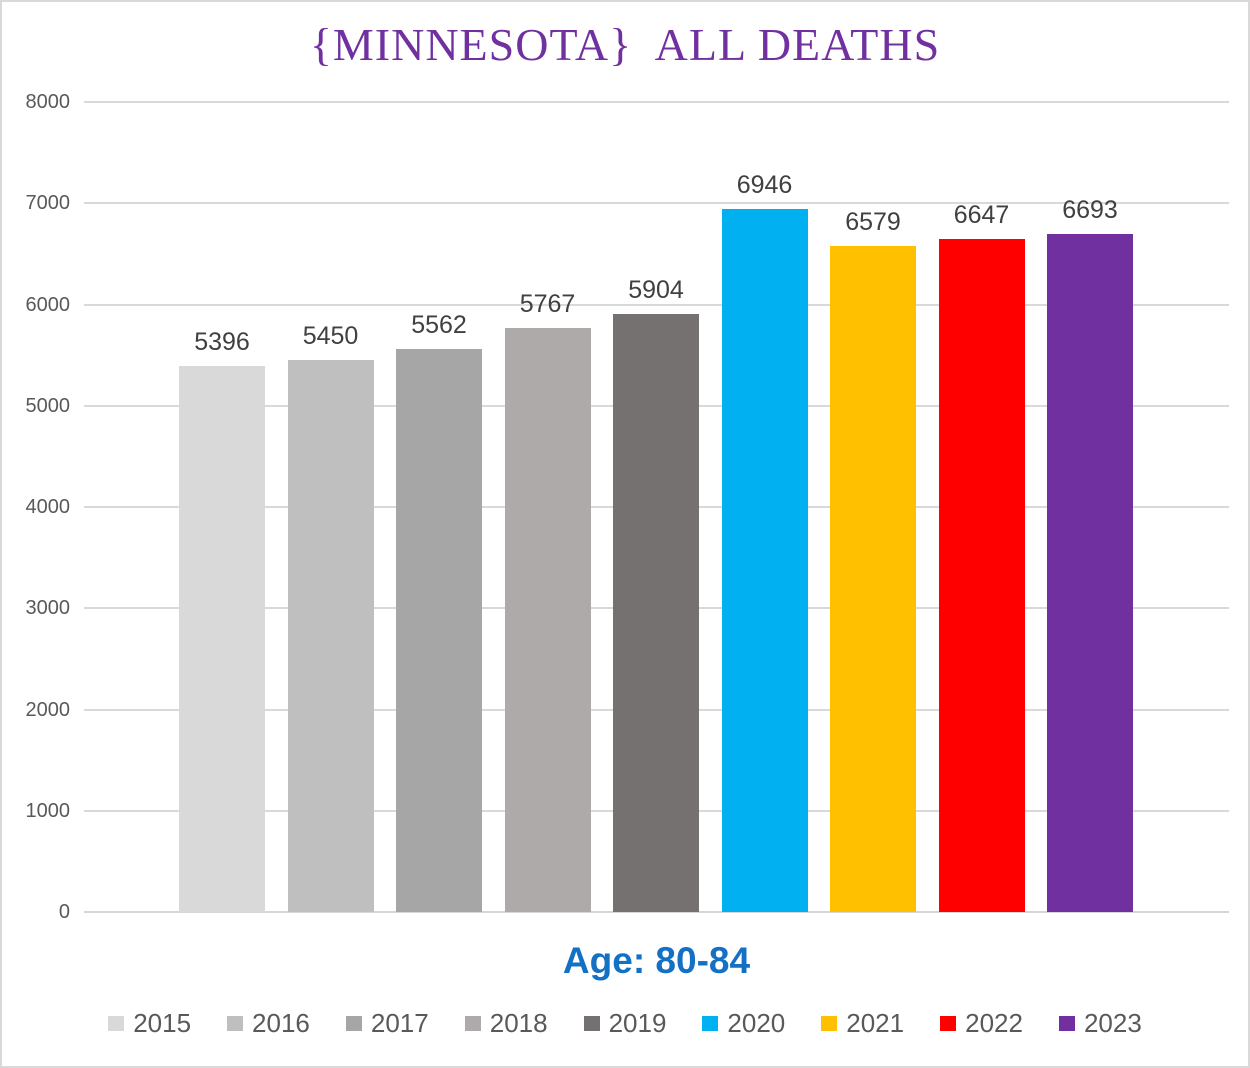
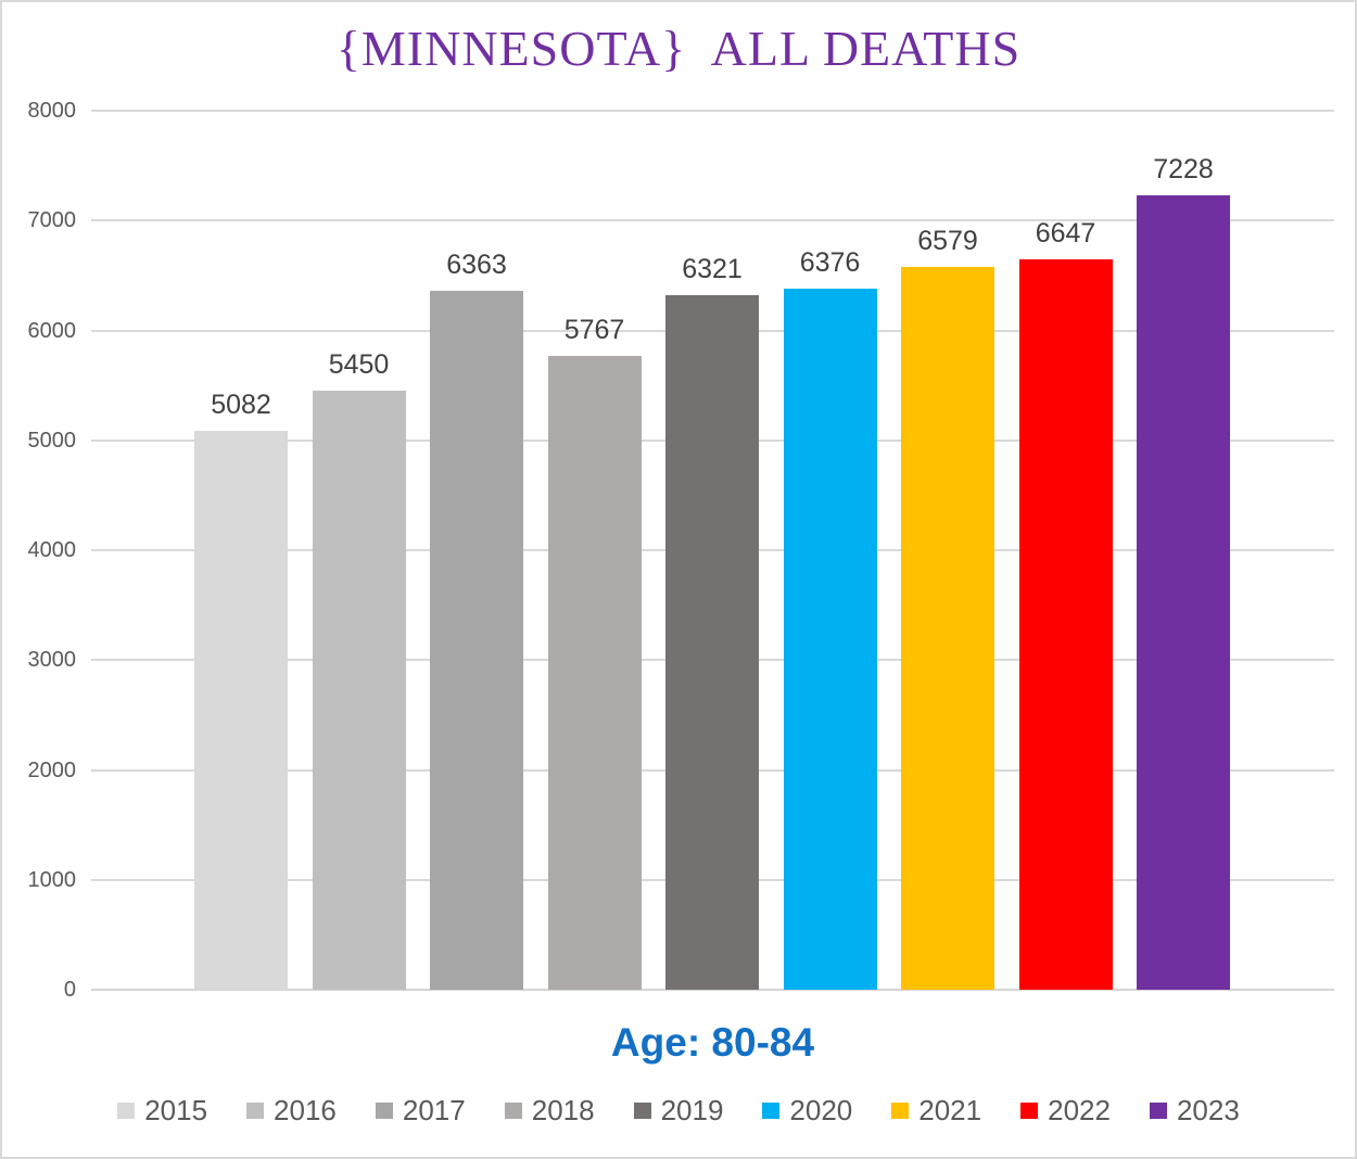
2015: 5396 -> 5082
2017: 5562 -> 6363
2019: 5904 -> 6321
2020: 6946 -> 6376
2023: 6693 -> 7228
